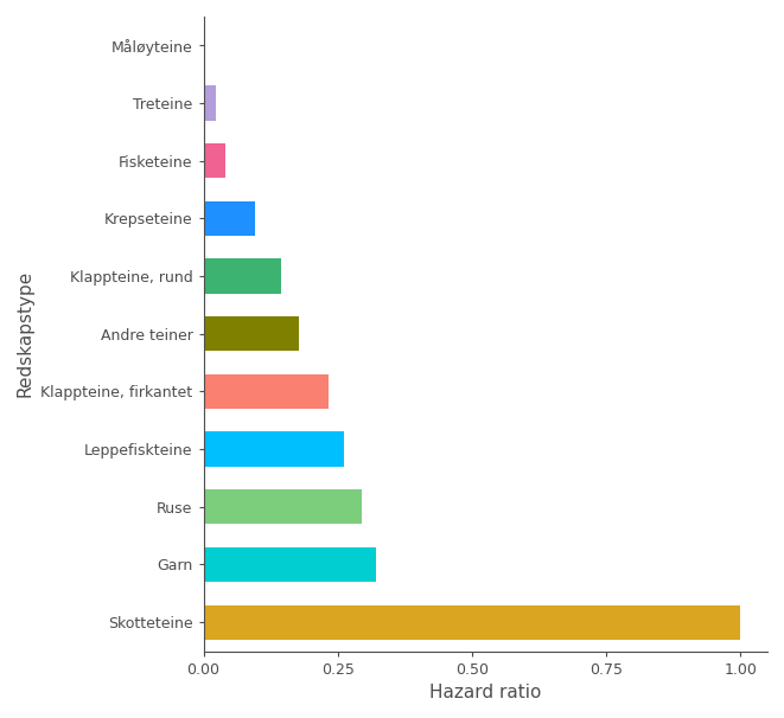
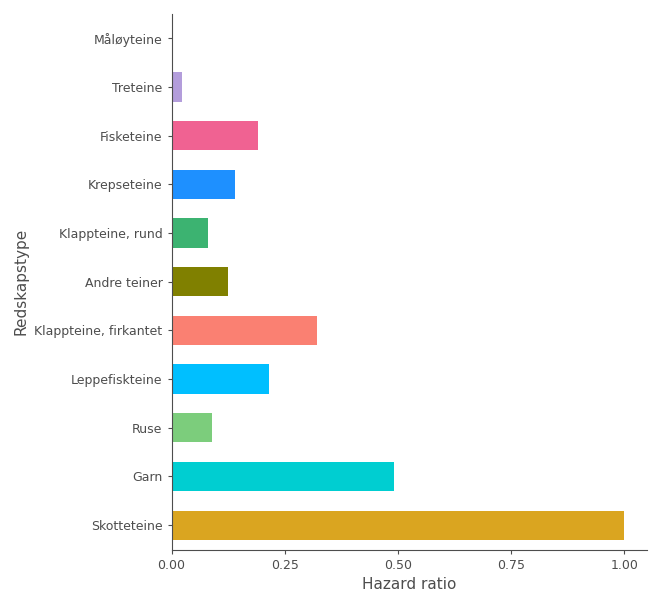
Fisketeine: 0.040 -> 0.190
Krepseteine: 0.095 -> 0.140
Klappteine, rund: 0.145 -> 0.080
Andre teiner: 0.178 -> 0.125
Klappteine, firkantet: 0.232 -> 0.320
Leppefiskteine: 0.262 -> 0.215
Ruse: 0.295 -> 0.090
Garn: 0.322 -> 0.490
